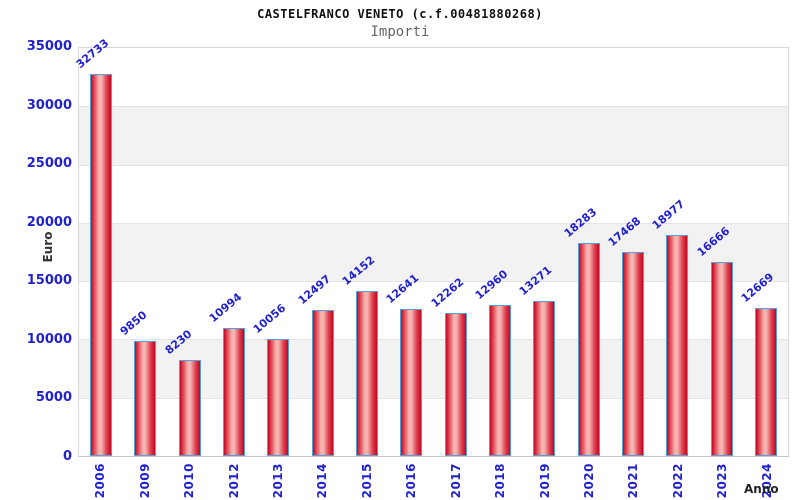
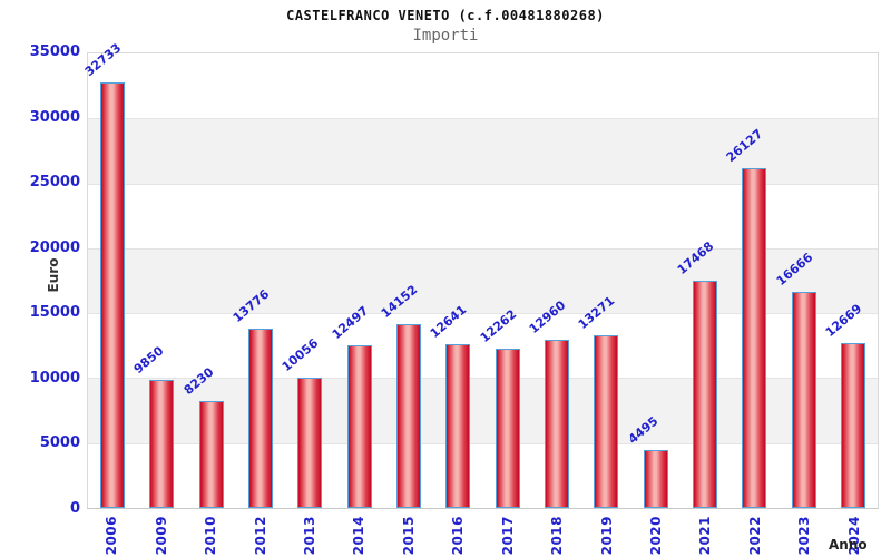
2012: 10994 -> 13776
2020: 18283 -> 4495
2022: 18977 -> 26127
